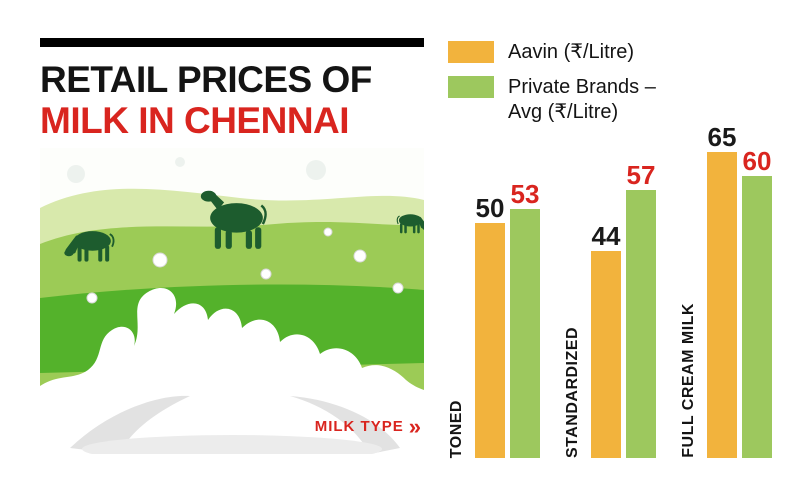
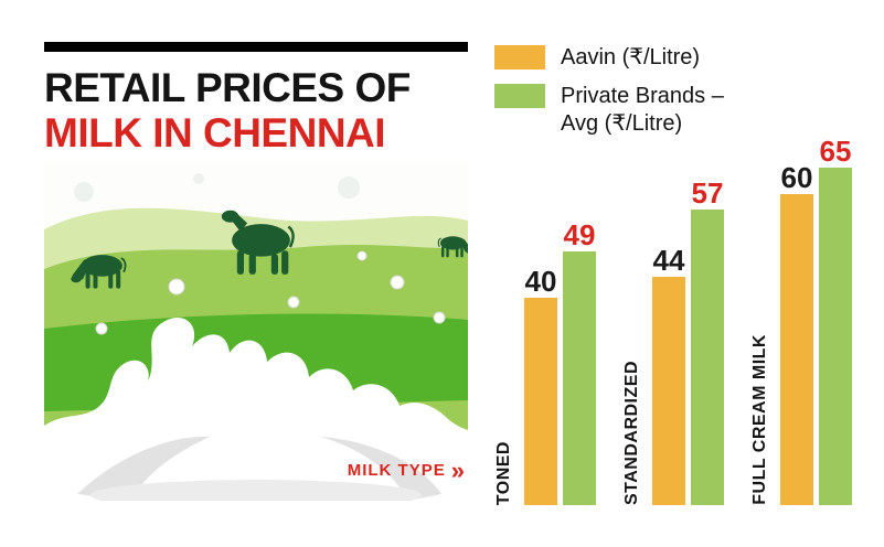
Aavin (₹/Litre)/TONED: 50 -> 40
Private Brands – Avg (₹/Litre)/TONED: 53 -> 49
Aavin (₹/Litre)/FULL CREAM MILK: 65 -> 60
Private Brands – Avg (₹/Litre)/FULL CREAM MILK: 60 -> 65
